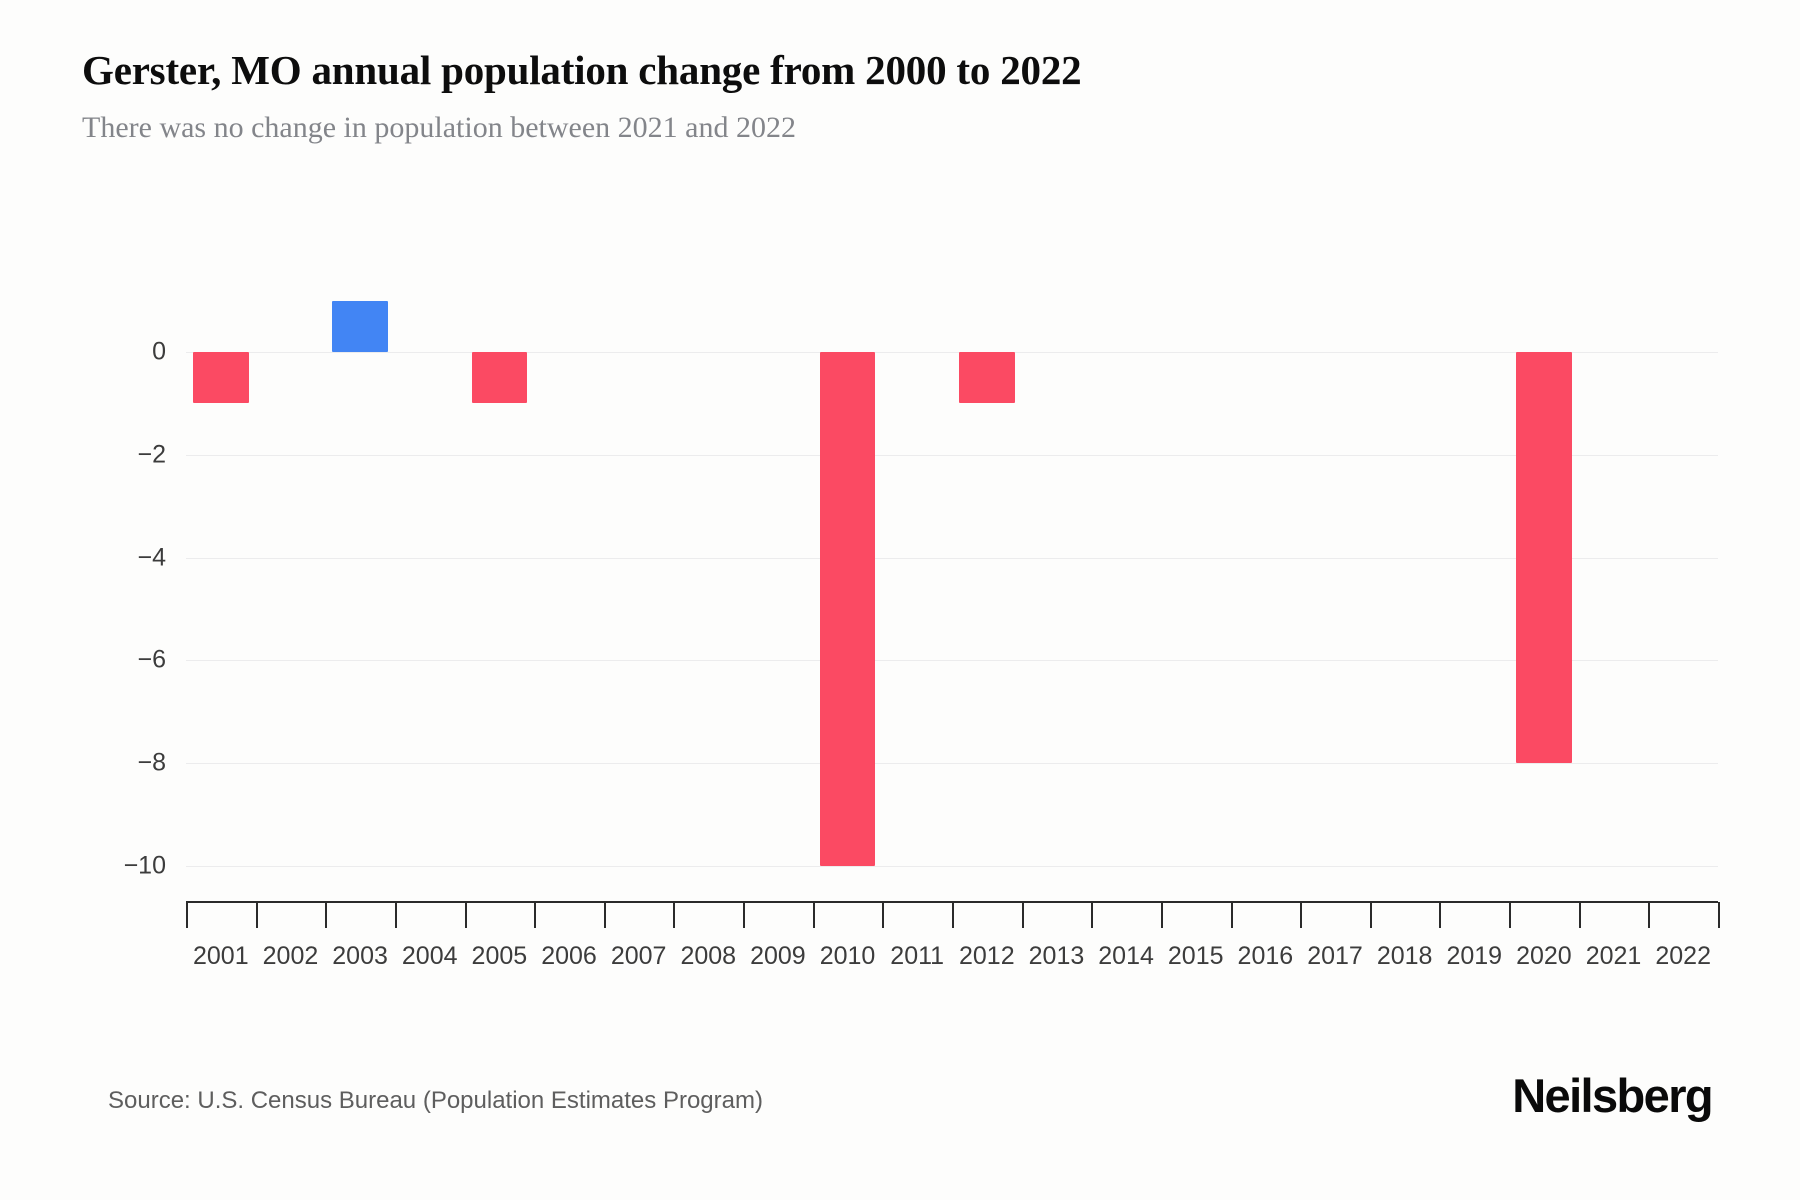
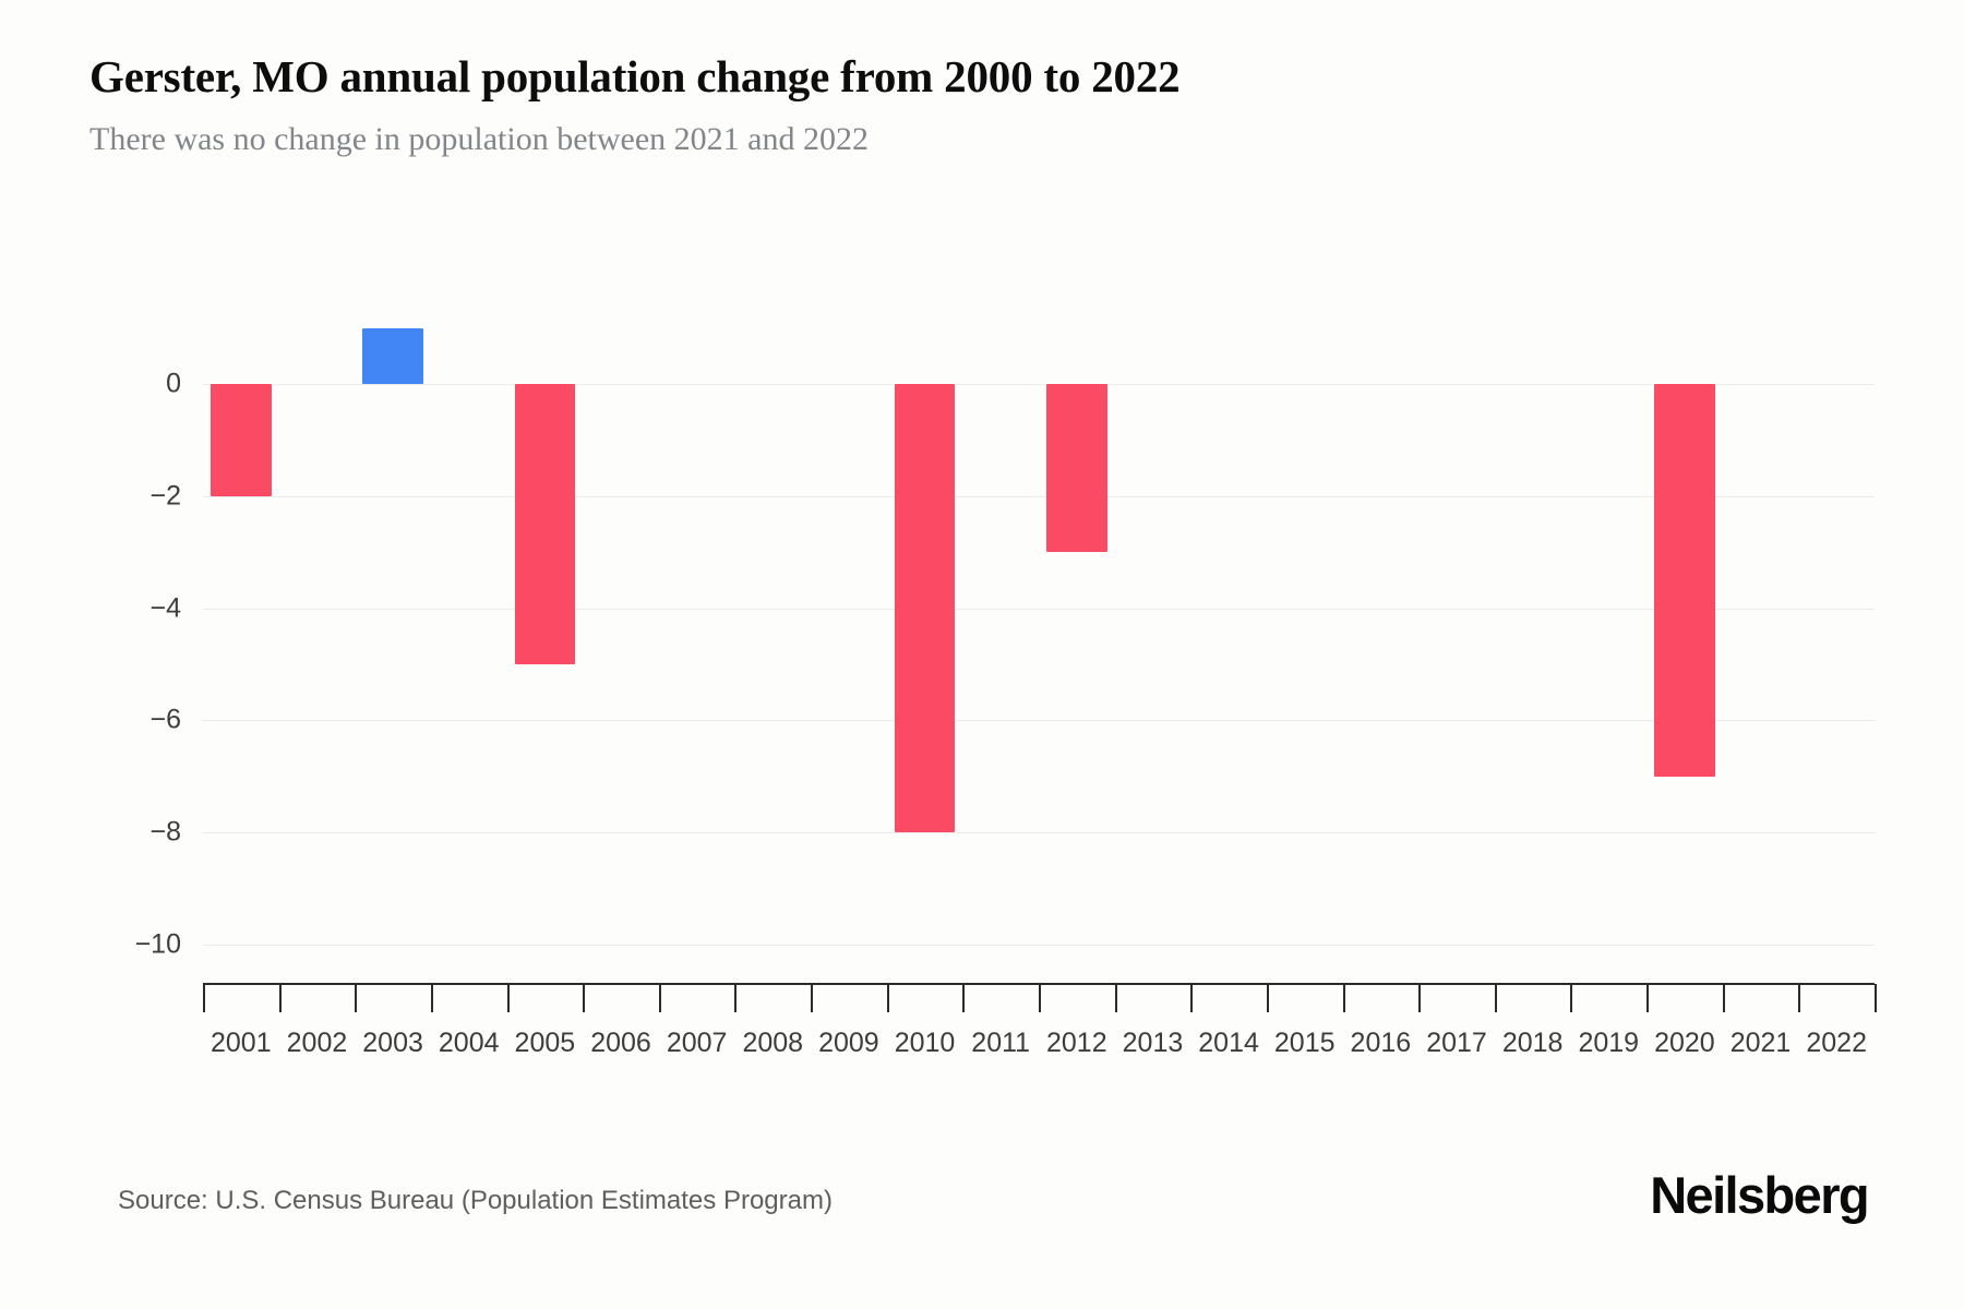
2001: -1 -> -2
2005: -1 -> -5
2010: -10 -> -8
2012: -1 -> -3
2020: -8 -> -7
